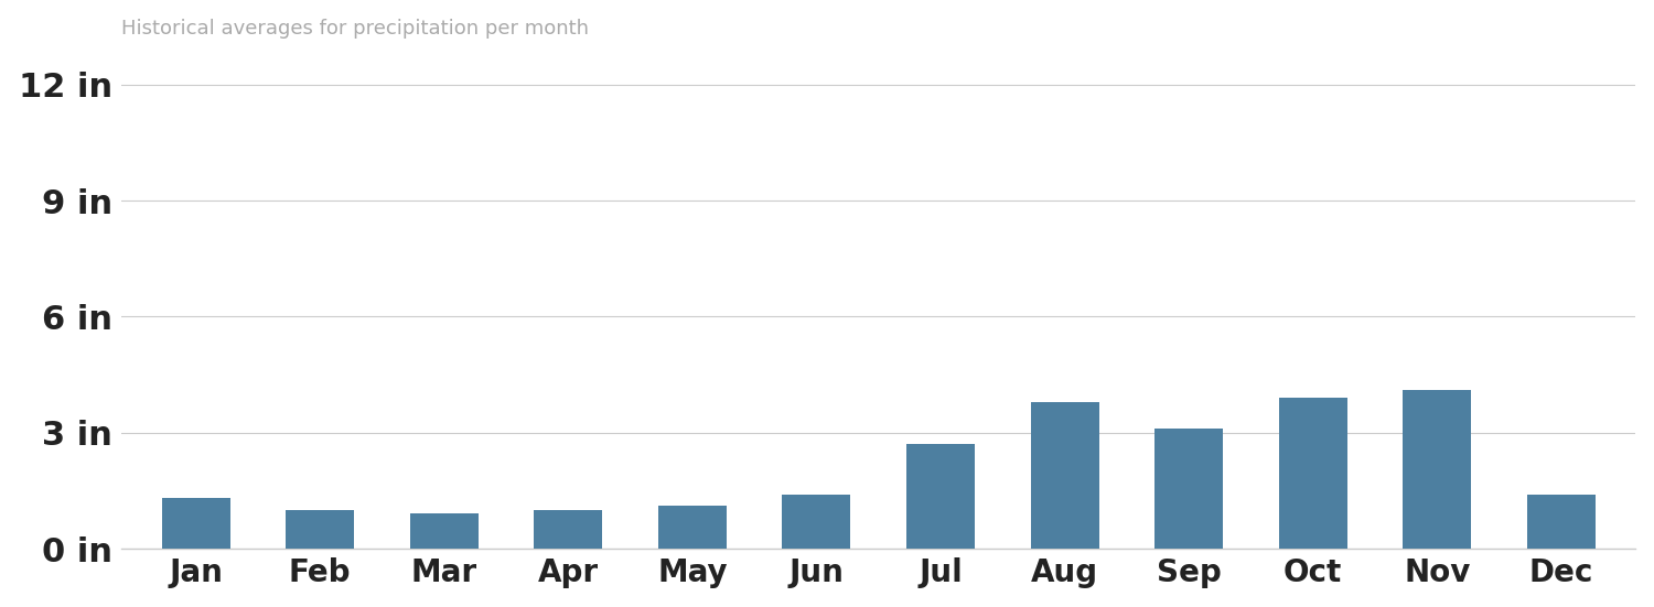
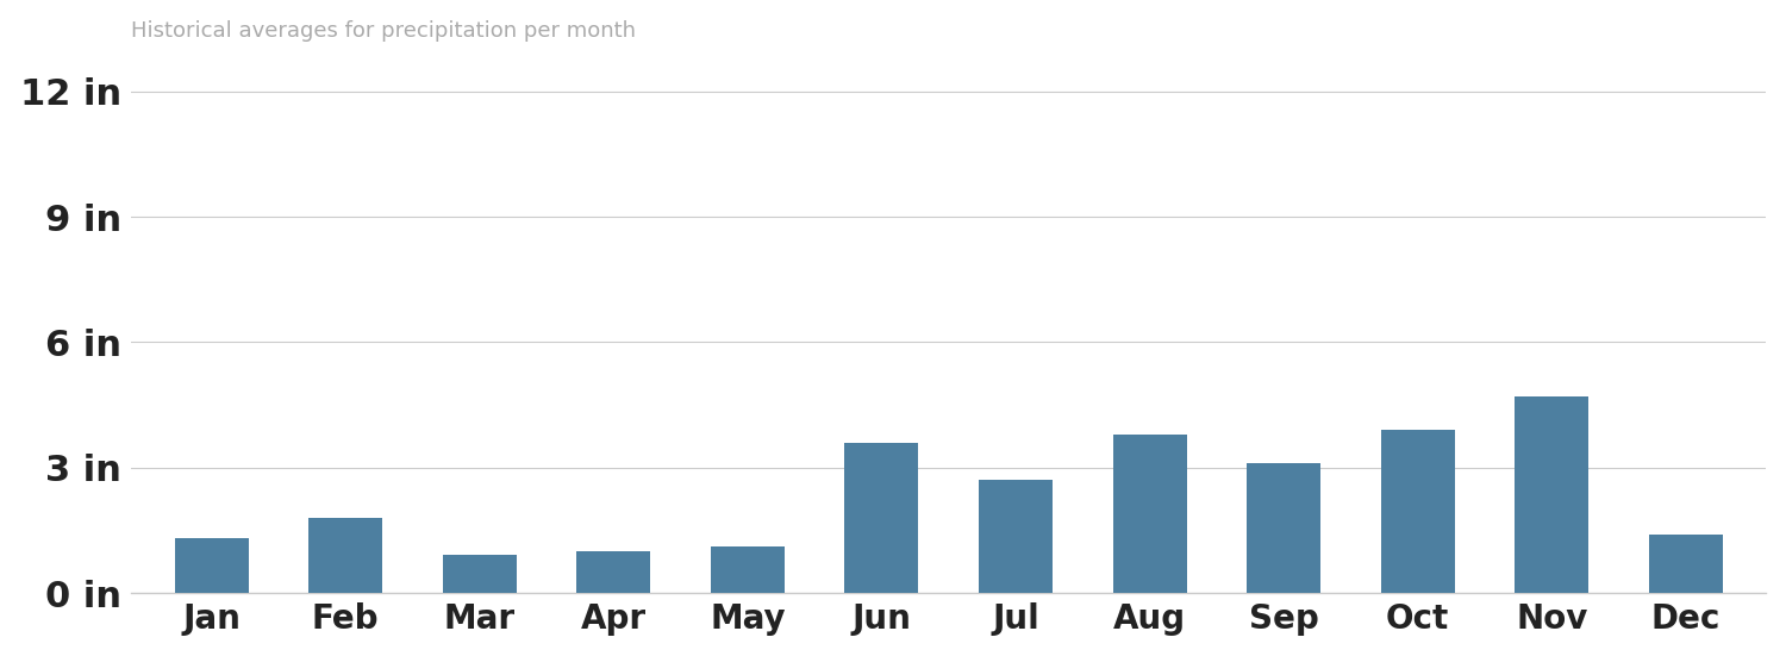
Feb: 1.0 in -> 1.8 in
Jun: 1.4 in -> 3.6 in
Nov: 4.1 in -> 4.7 in
